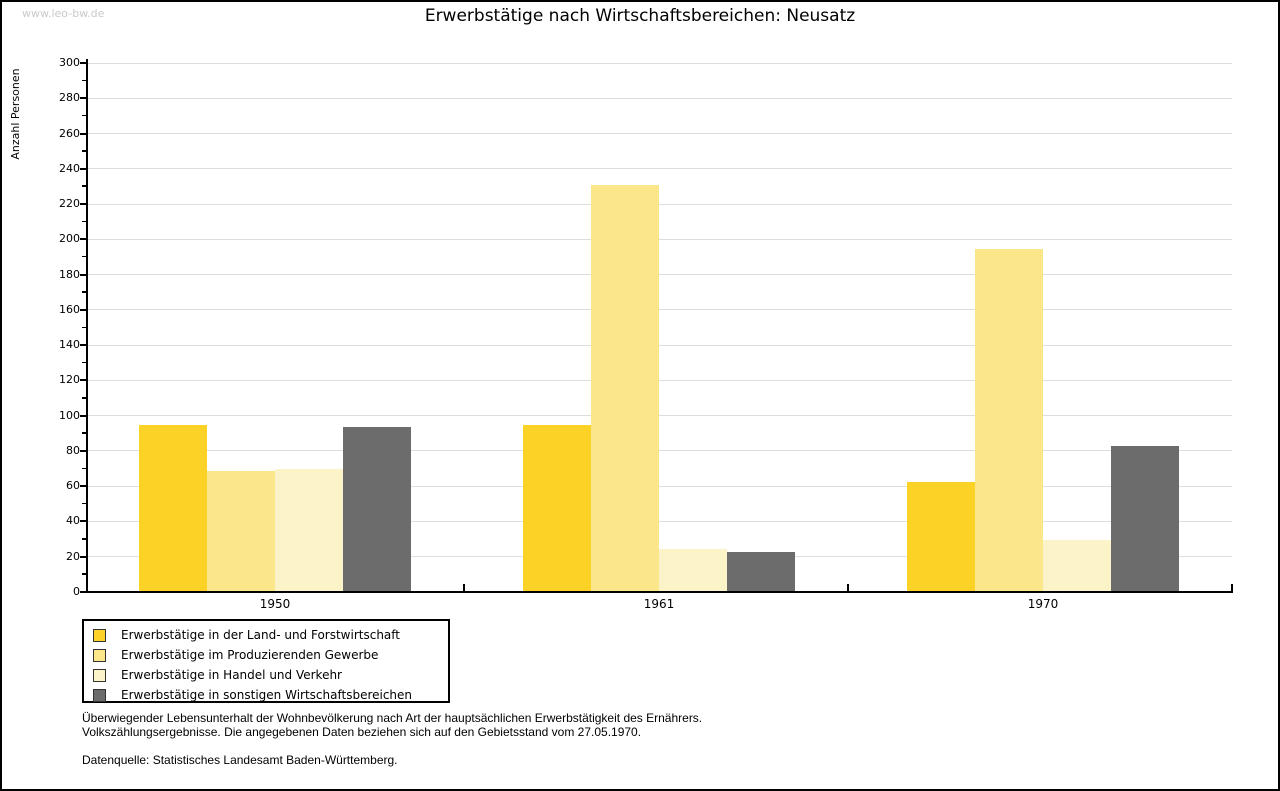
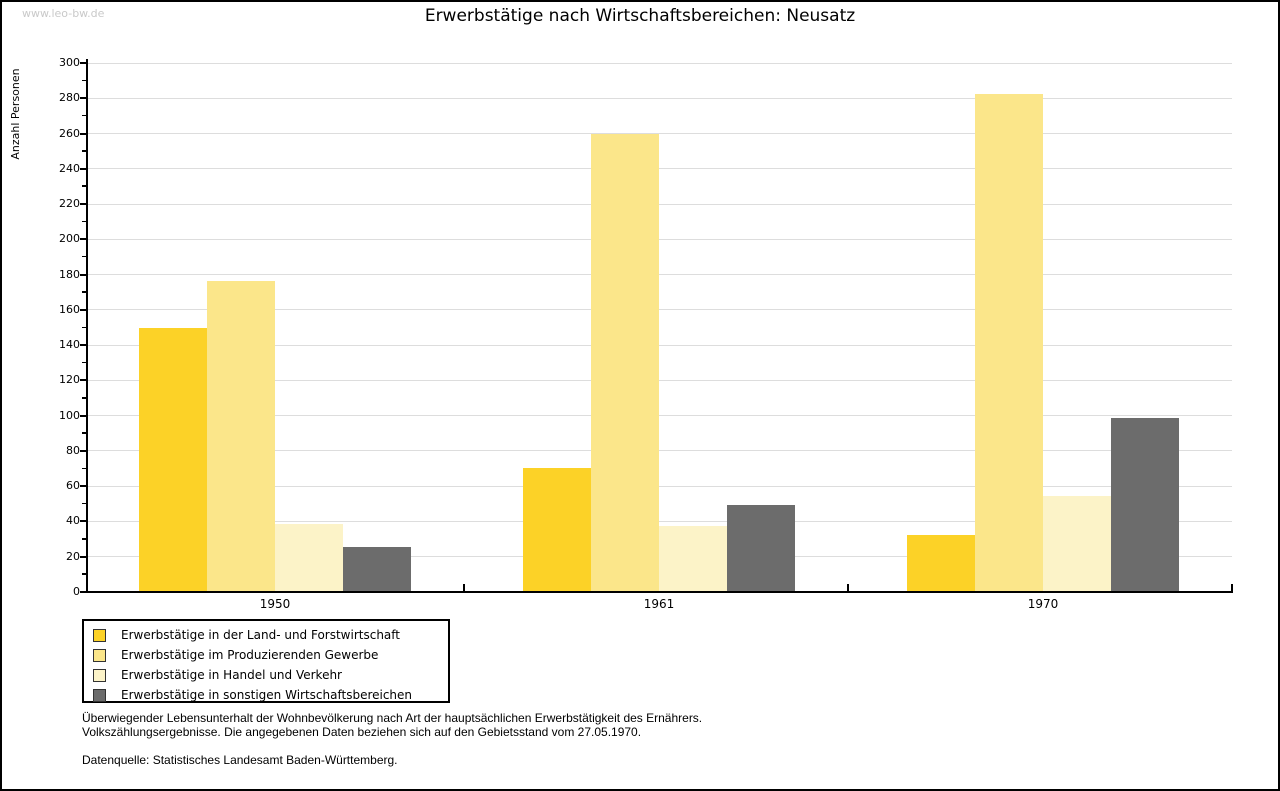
Erwerbstätige in der Land- und Forstwirtschaft/1950: 94 -> 149
Erwerbstätige im Produzierenden Gewerbe/1950: 68 -> 176
Erwerbstätige in Handel und Verkehr/1950: 69 -> 38
Erwerbstätige in sonstigen Wirtschaftsbereichen/1950: 93 -> 25
Erwerbstätige in der Land- und Forstwirtschaft/1961: 94 -> 70
Erwerbstätige im Produzierenden Gewerbe/1961: 230 -> 259
Erwerbstätige in Handel und Verkehr/1961: 24 -> 37
Erwerbstätige in sonstigen Wirtschaftsbereichen/1961: 22 -> 49
Erwerbstätige in der Land- und Forstwirtschaft/1970: 62 -> 32
Erwerbstätige im Produzierenden Gewerbe/1970: 194 -> 282
Erwerbstätige in Handel und Verkehr/1970: 29 -> 54
Erwerbstätige in sonstigen Wirtschaftsbereichen/1970: 82 -> 98
